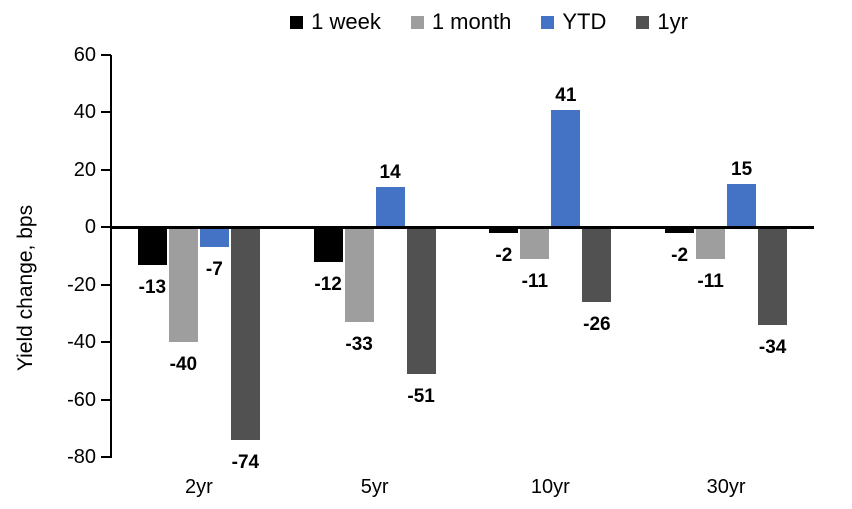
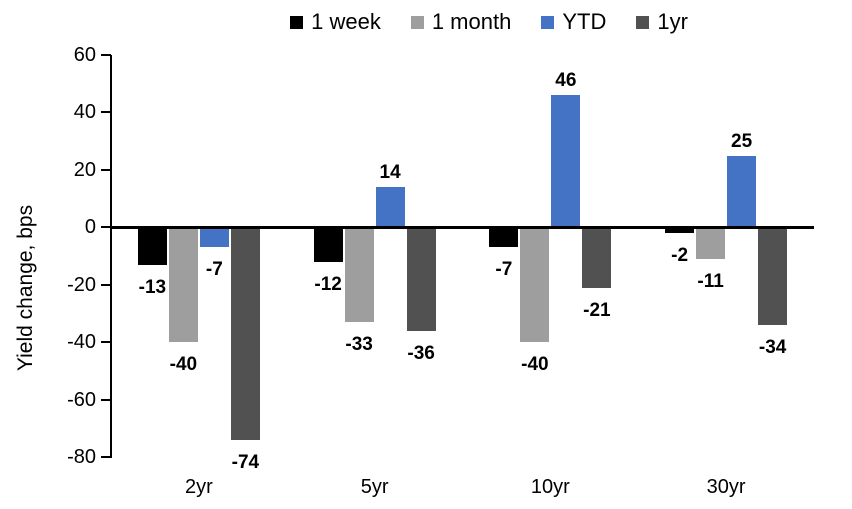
1yr/5yr: -51 -> -36
1 week/10yr: -2 -> -7
1 month/10yr: -11 -> -40
YTD/10yr: 41 -> 46
1yr/10yr: -26 -> -21
YTD/30yr: 15 -> 25
